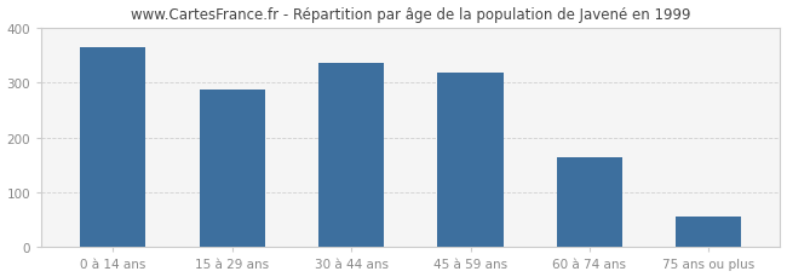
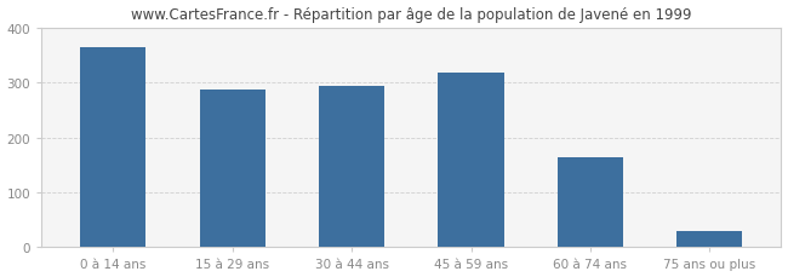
30 à 44 ans: 336 -> 295
75 ans ou plus: 57 -> 30
